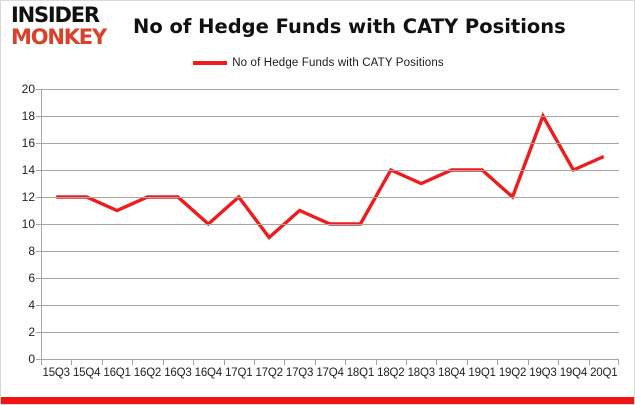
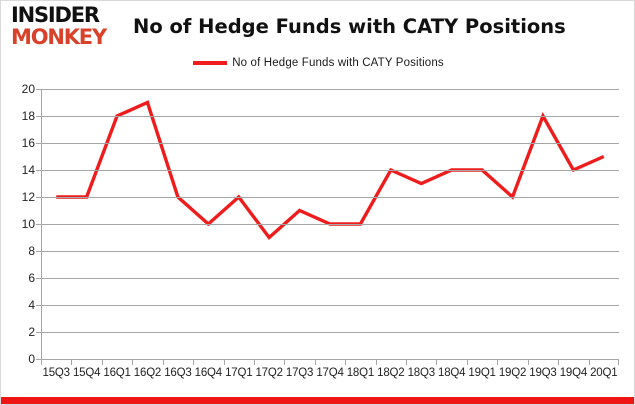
16Q1: 11 -> 18
16Q2: 12 -> 19
